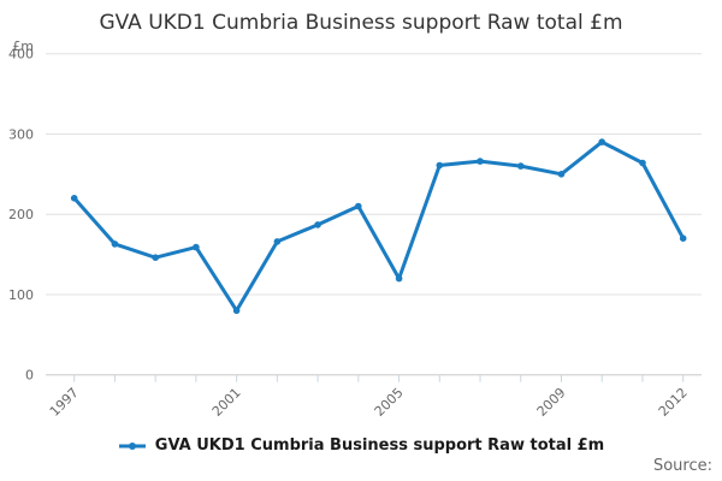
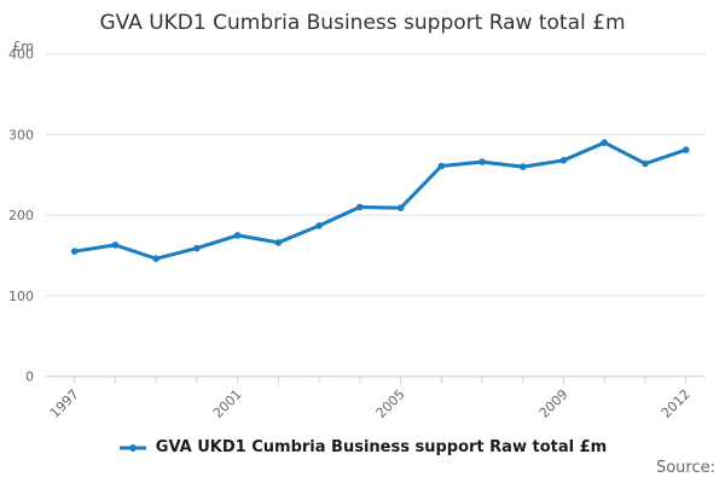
1997: 220 -> 160
2001: 80 -> 180
2005: 120 -> 210
2009: 250 -> 270
2012: 170 -> 280
